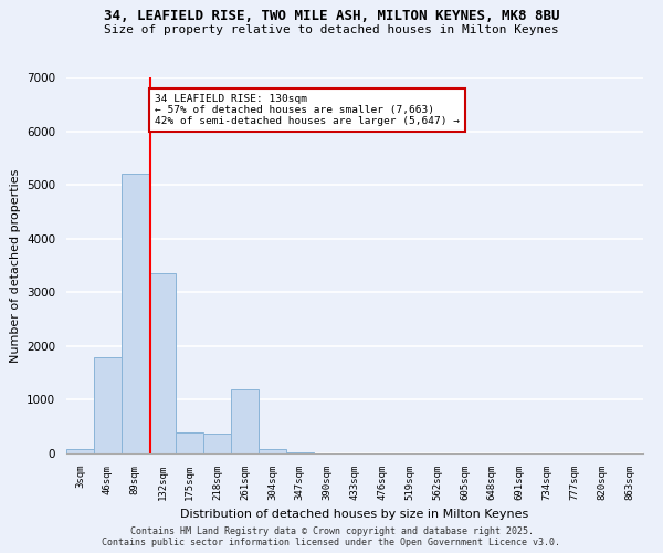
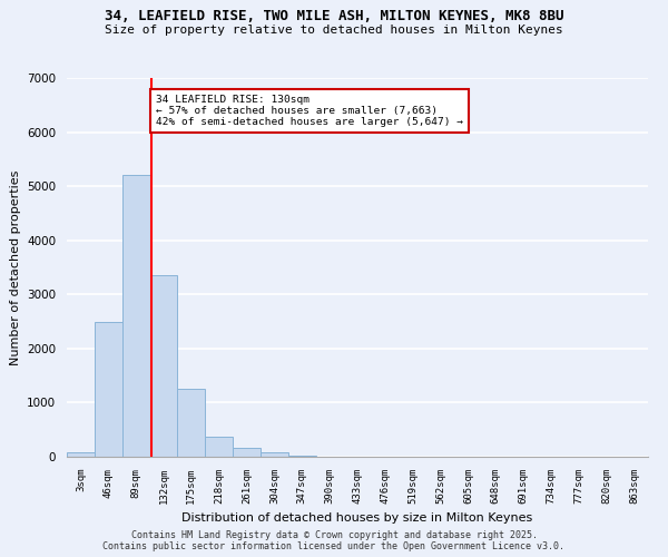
46sqm: 1800 -> 2500
175sqm: 400 -> 1250
261sqm: 1200 -> 180
